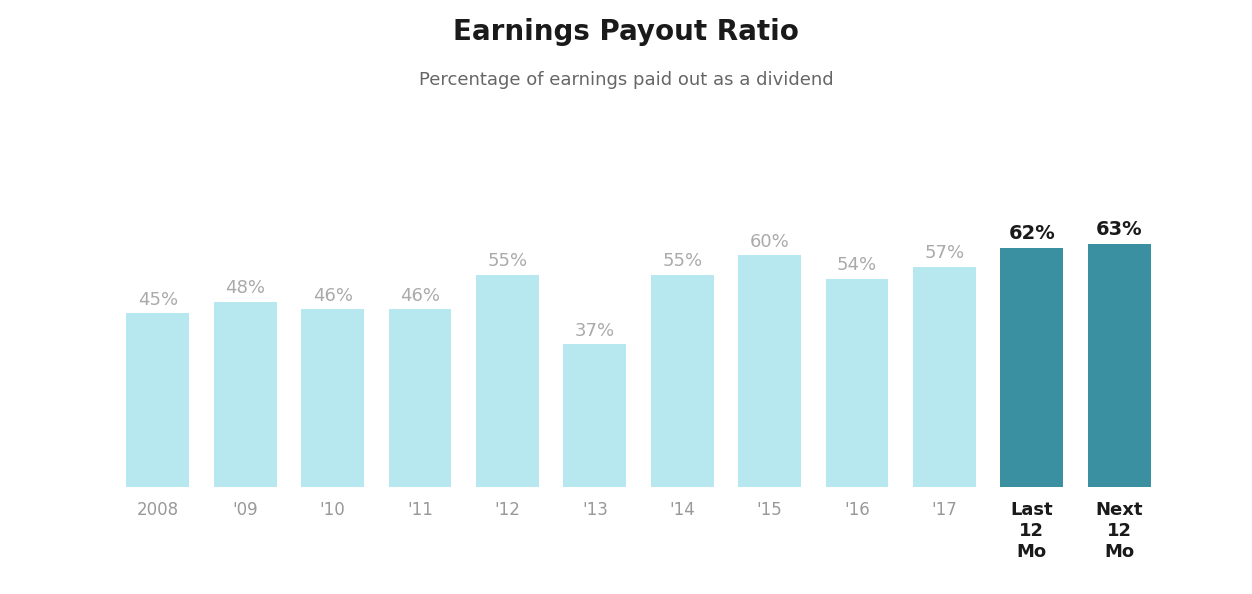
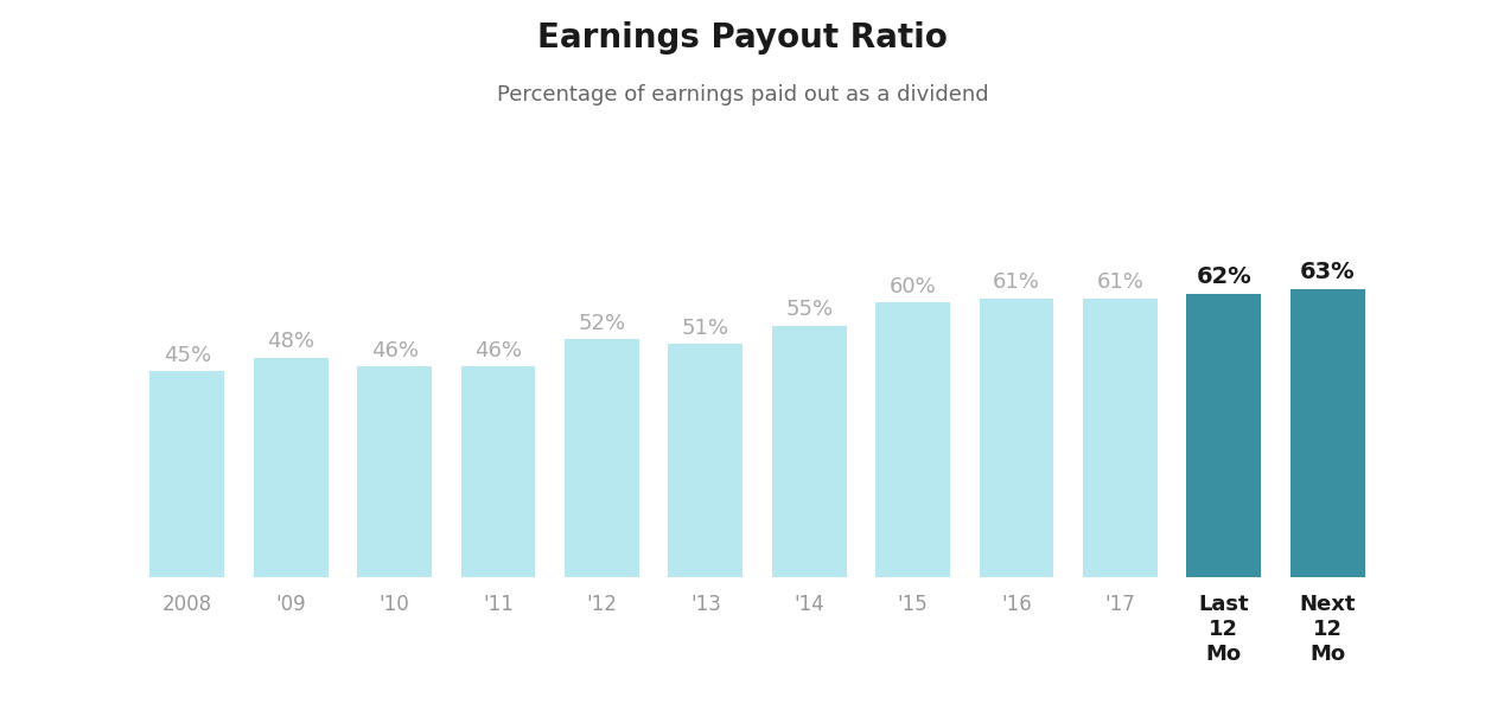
'12: 55% -> 52%
'13: 37% -> 51%
'16: 54% -> 61%
'17: 57% -> 61%
